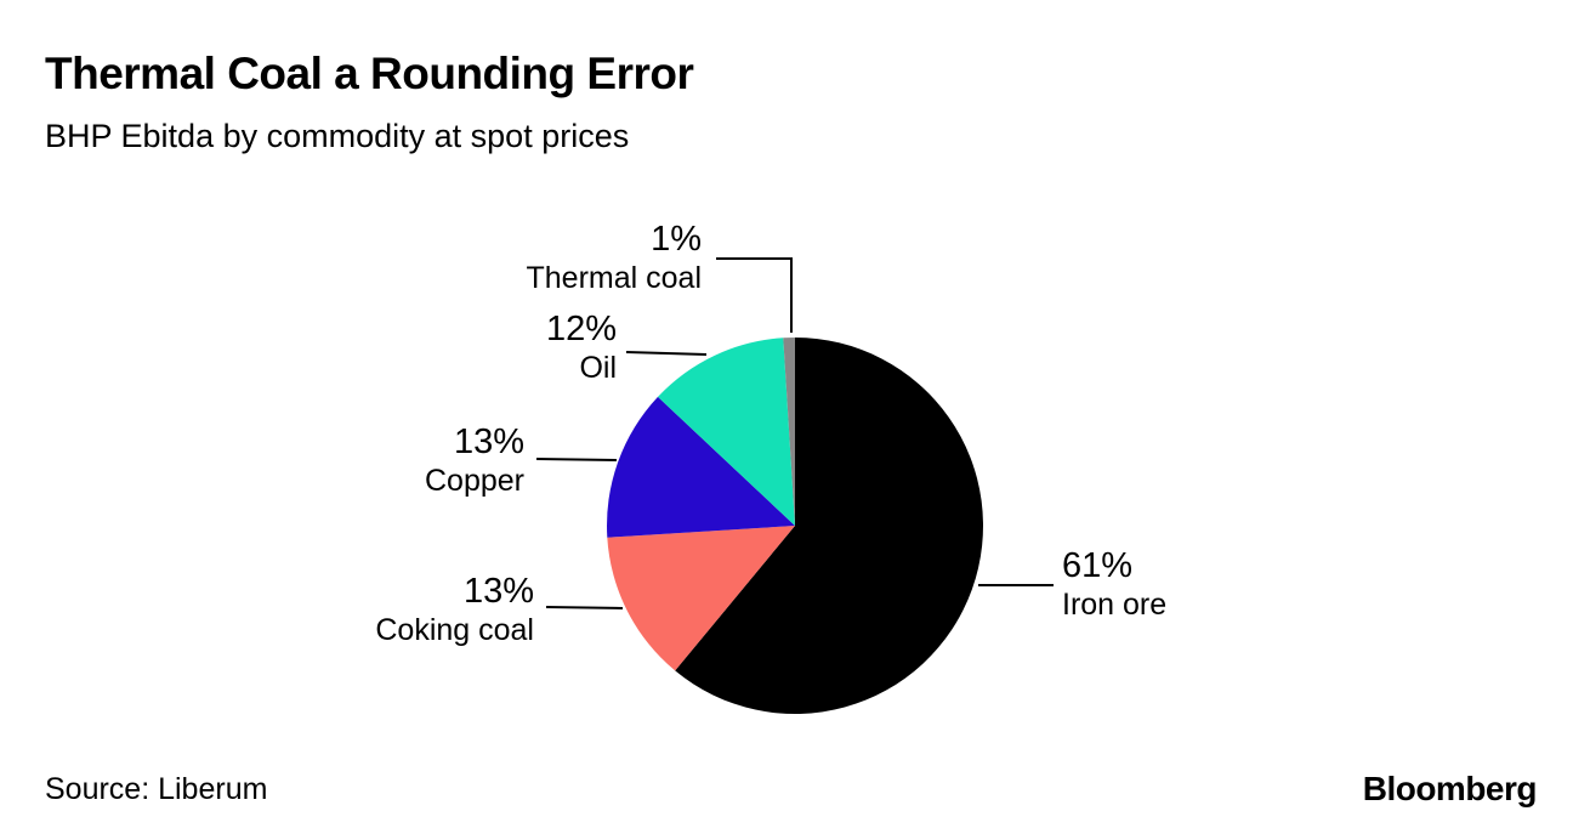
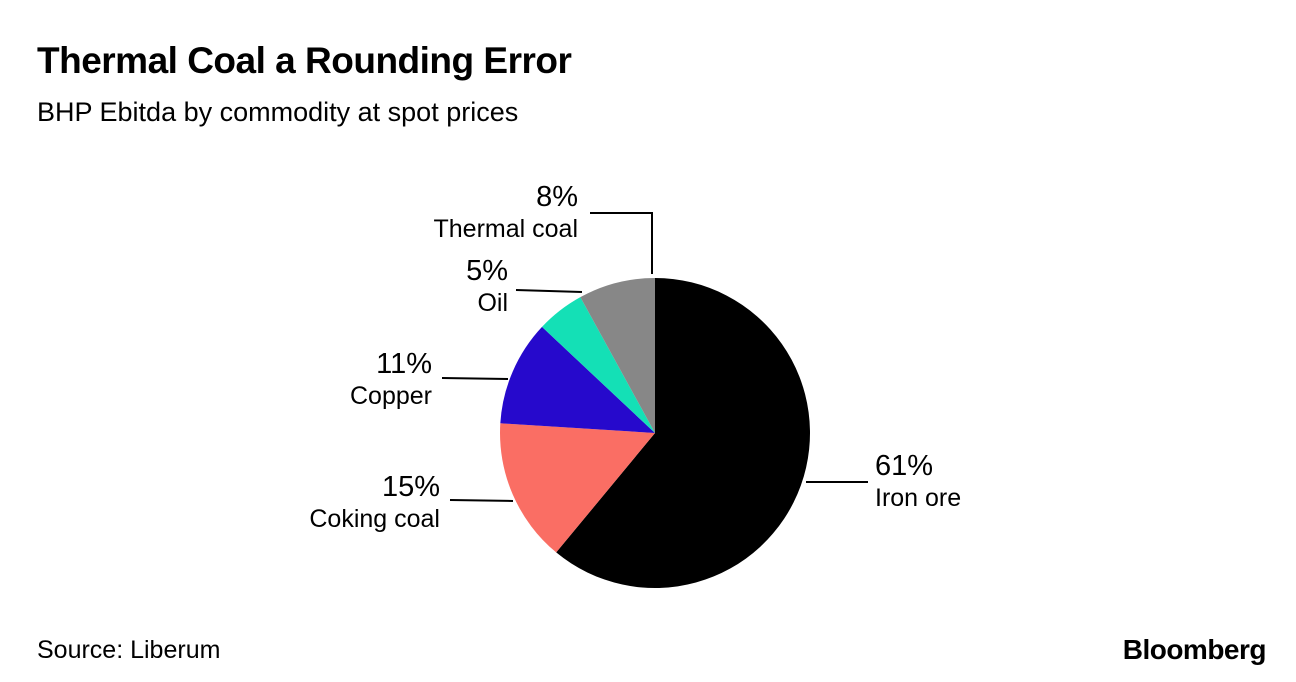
Coking coal: 13% -> 15%
Copper: 13% -> 11%
Oil: 12% -> 5%
Thermal coal: 1% -> 8%
